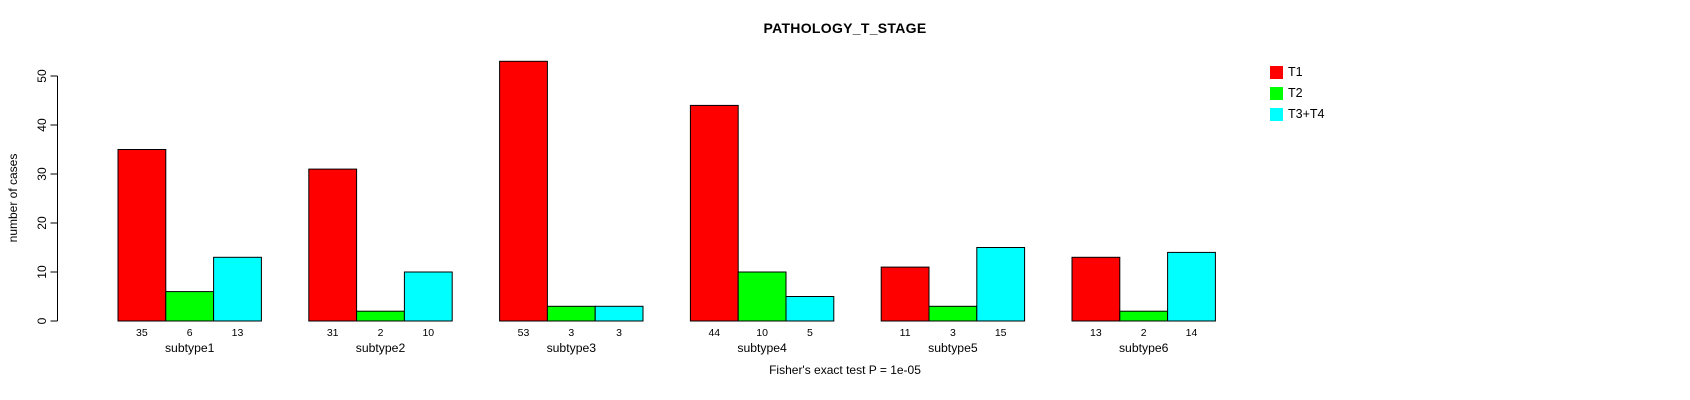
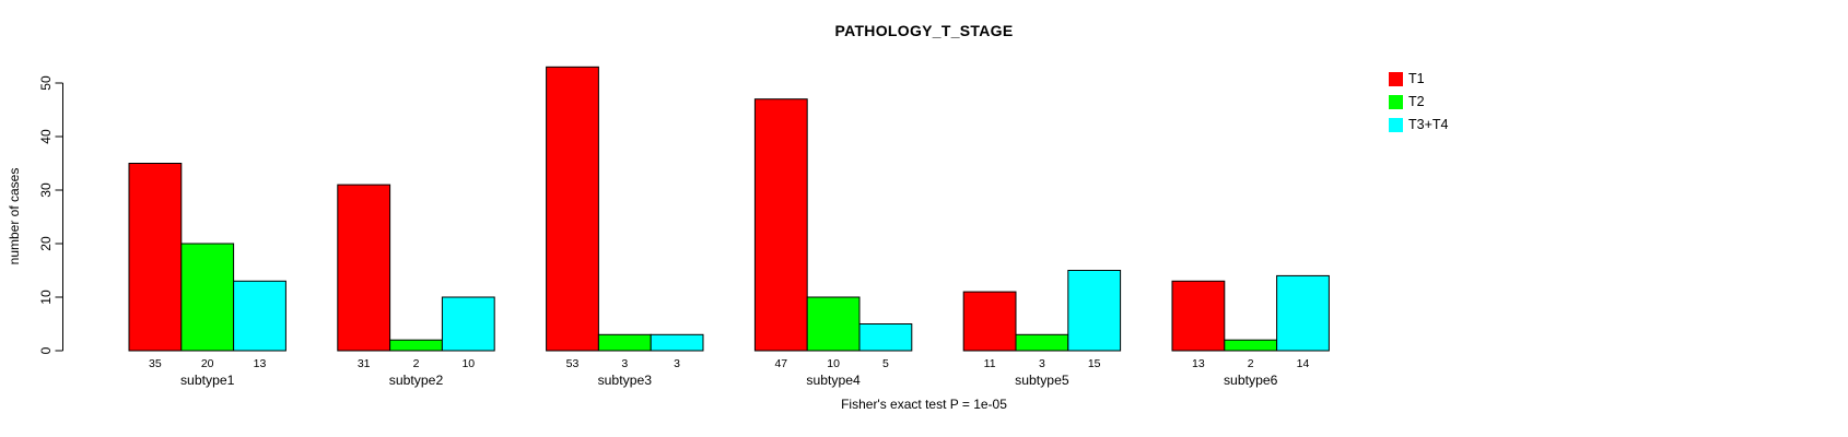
T2/subtype1: 6 -> 20
T1/subtype4: 44 -> 47
